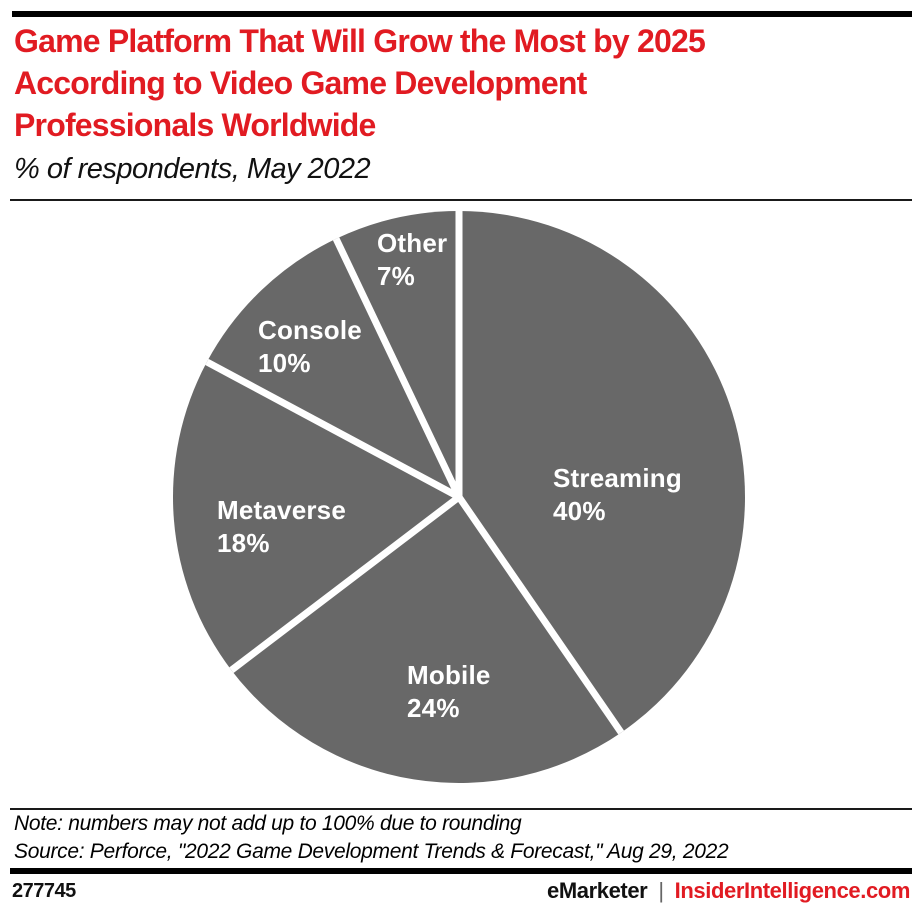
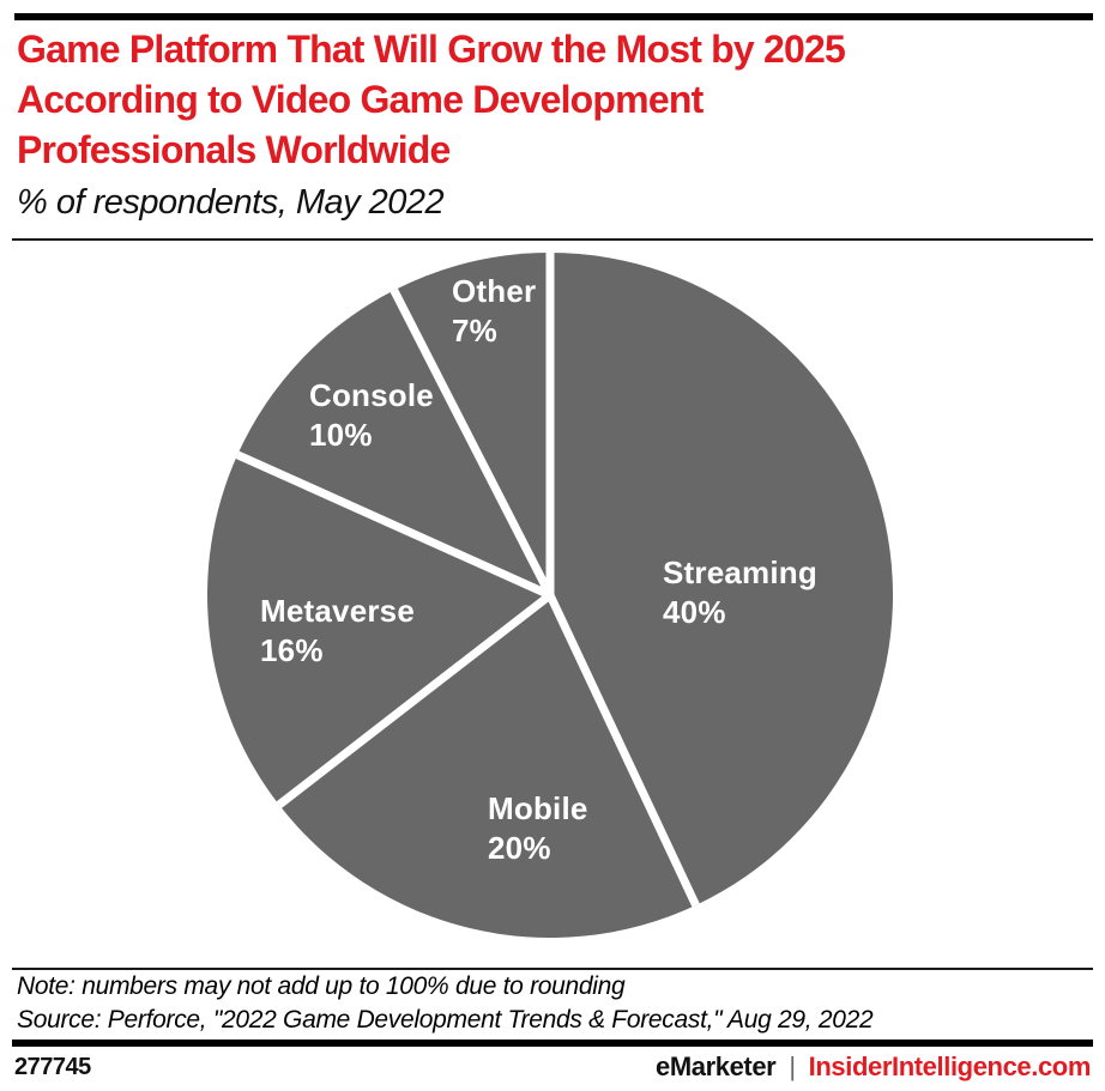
Mobile: 24% -> 20%
Metaverse: 18% -> 16%
